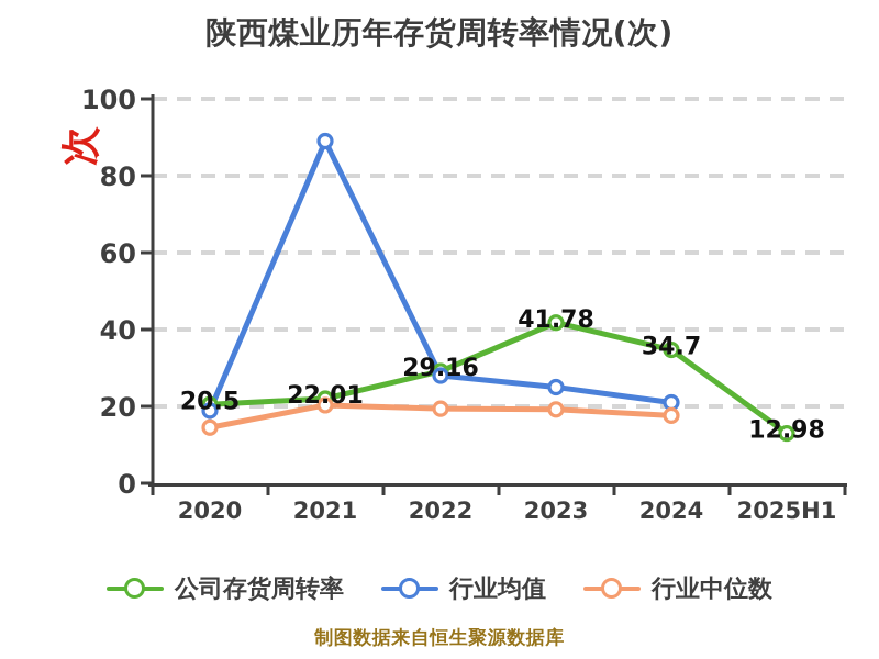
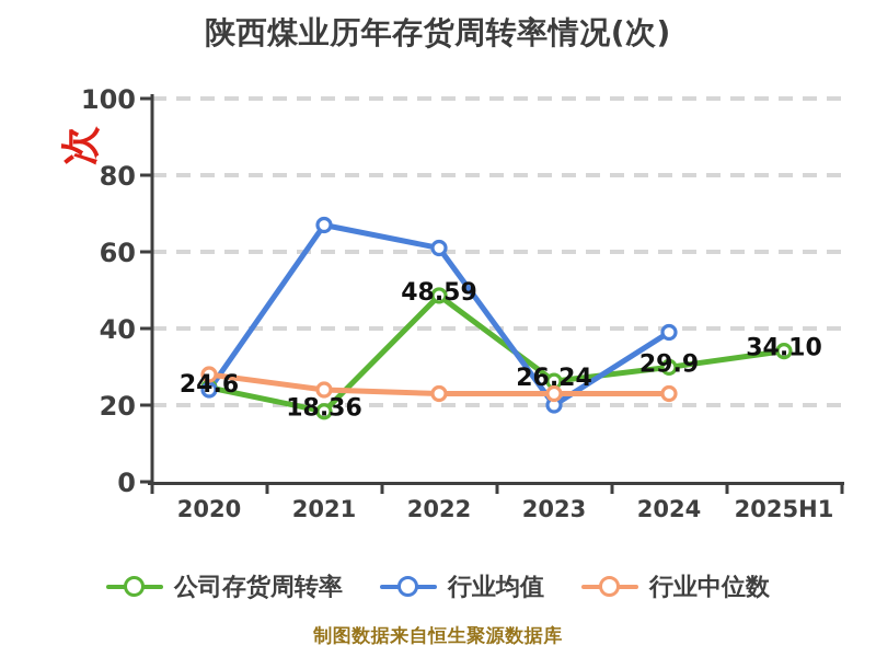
公司存货周转率/2020: 20.5 -> 24.6
行业均值/2020: 19 -> 24
行业中位数/2020: 14 -> 28
公司存货周转率/2021: 22.01 -> 18.36
行业均值/2021: 89 -> 67
行业中位数/2021: 20 -> 24
公司存货周转率/2022: 29.16 -> 48.59
行业均值/2022: 28 -> 61
行业中位数/2022: 19 -> 23
公司存货周转率/2023: 41.78 -> 26.24
行业均值/2023: 25 -> 20
行业中位数/2023: 19 -> 23
公司存货周转率/2024: 34.7 -> 29.9
行业均值/2024: 21 -> 39
行业中位数/2024: 18 -> 23
公司存货周转率/2025H1: 12.98 -> 34.10
